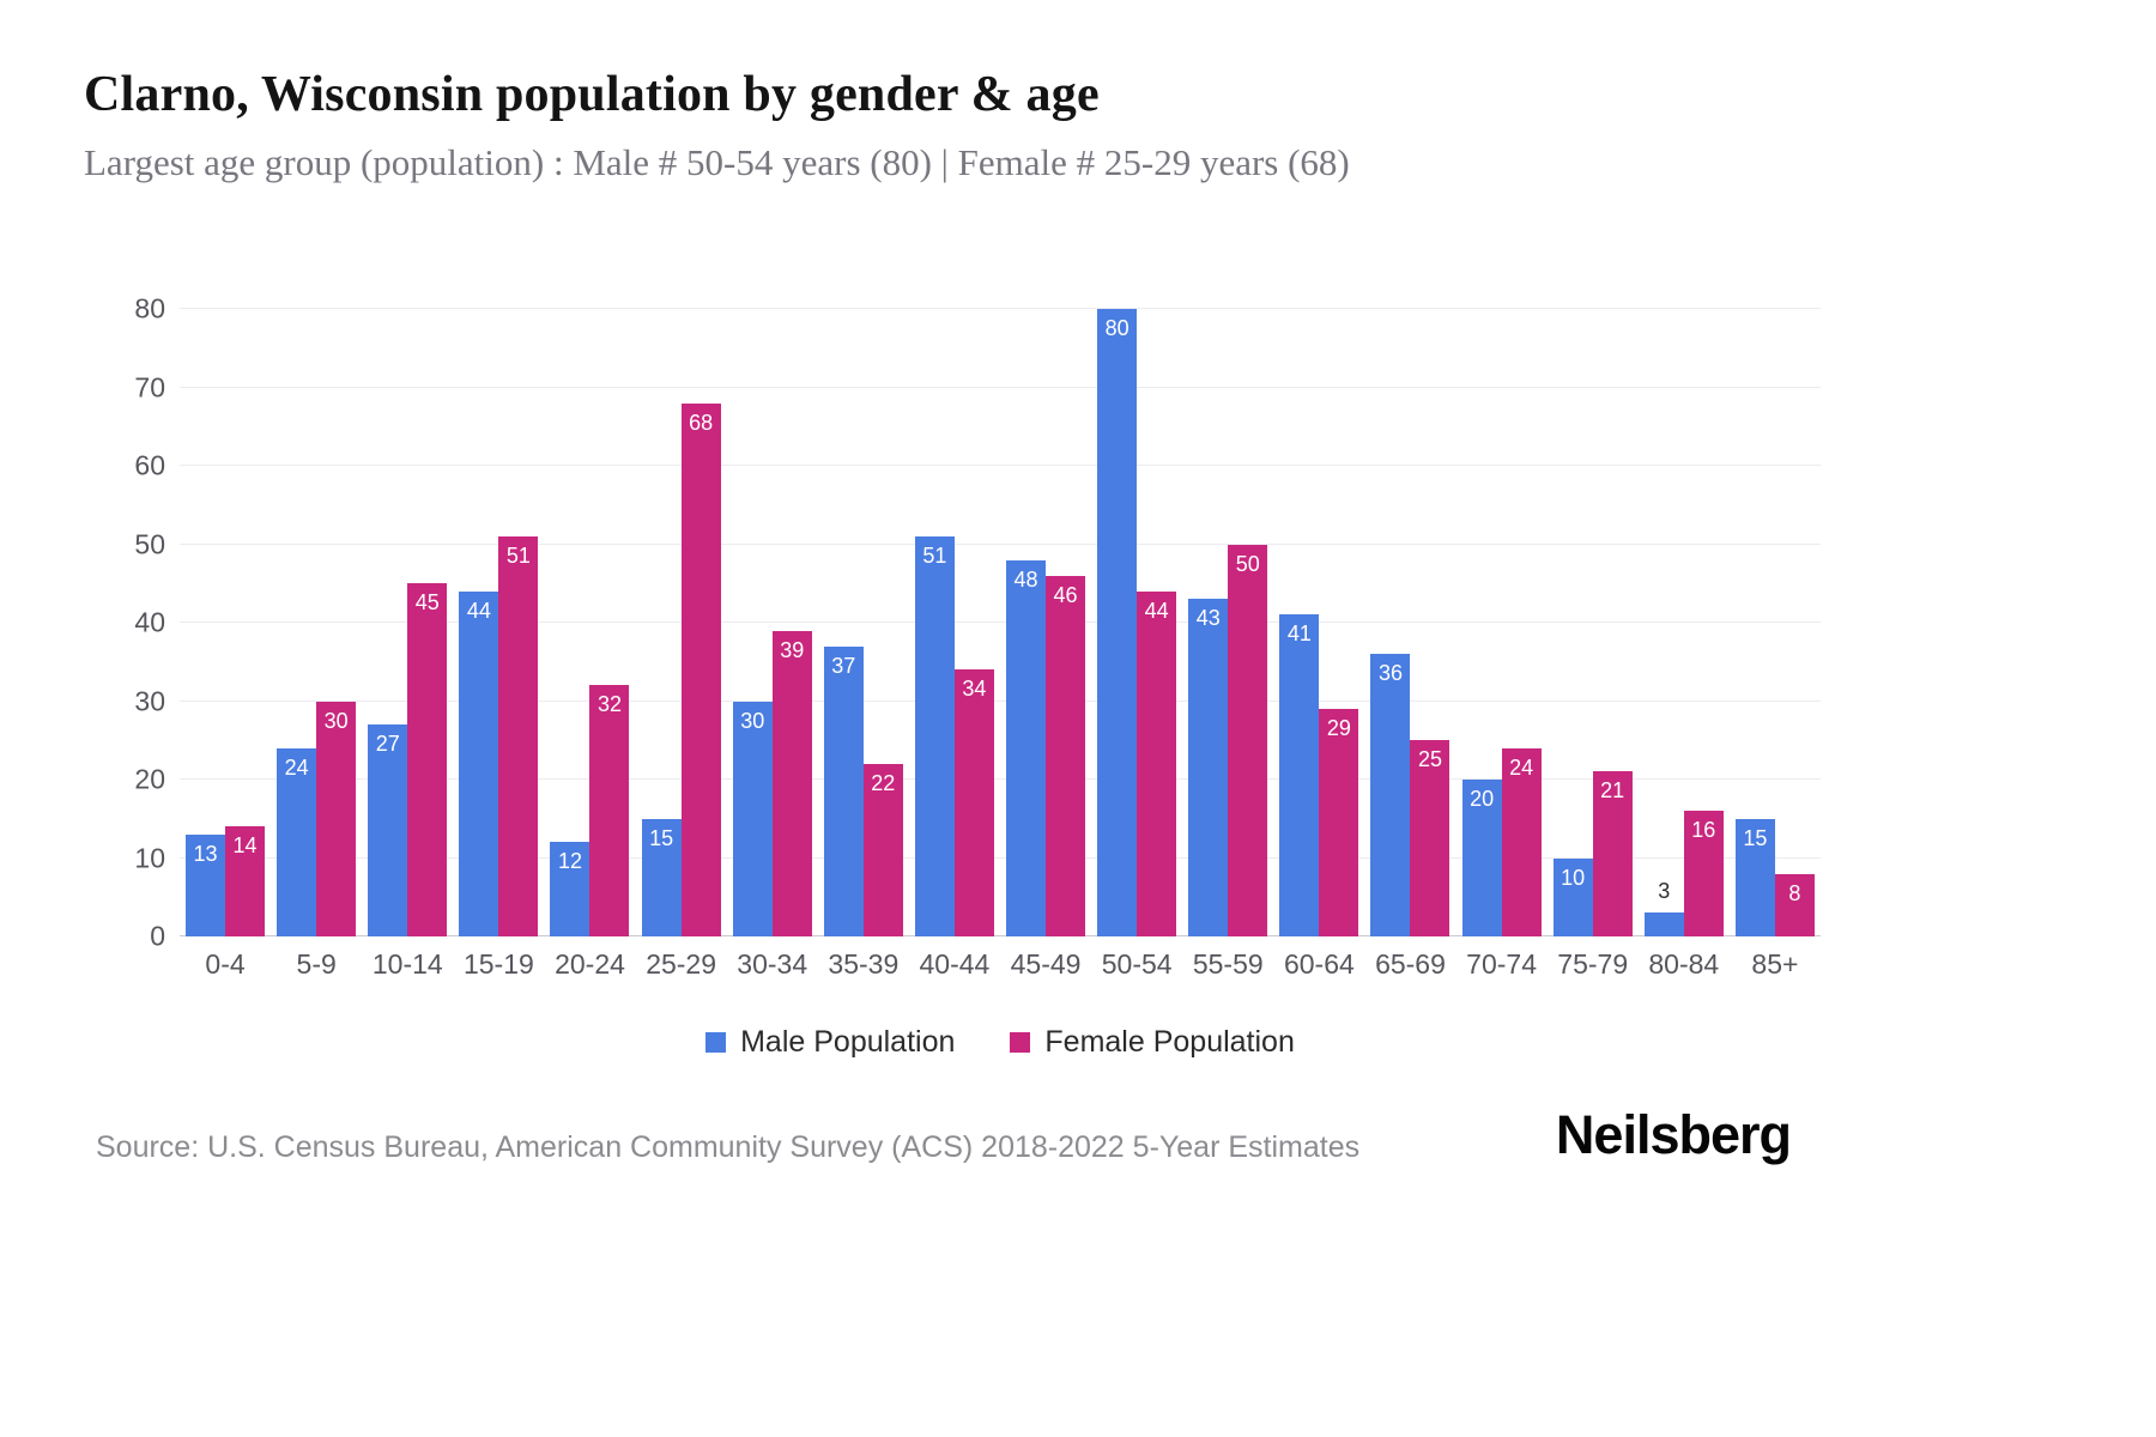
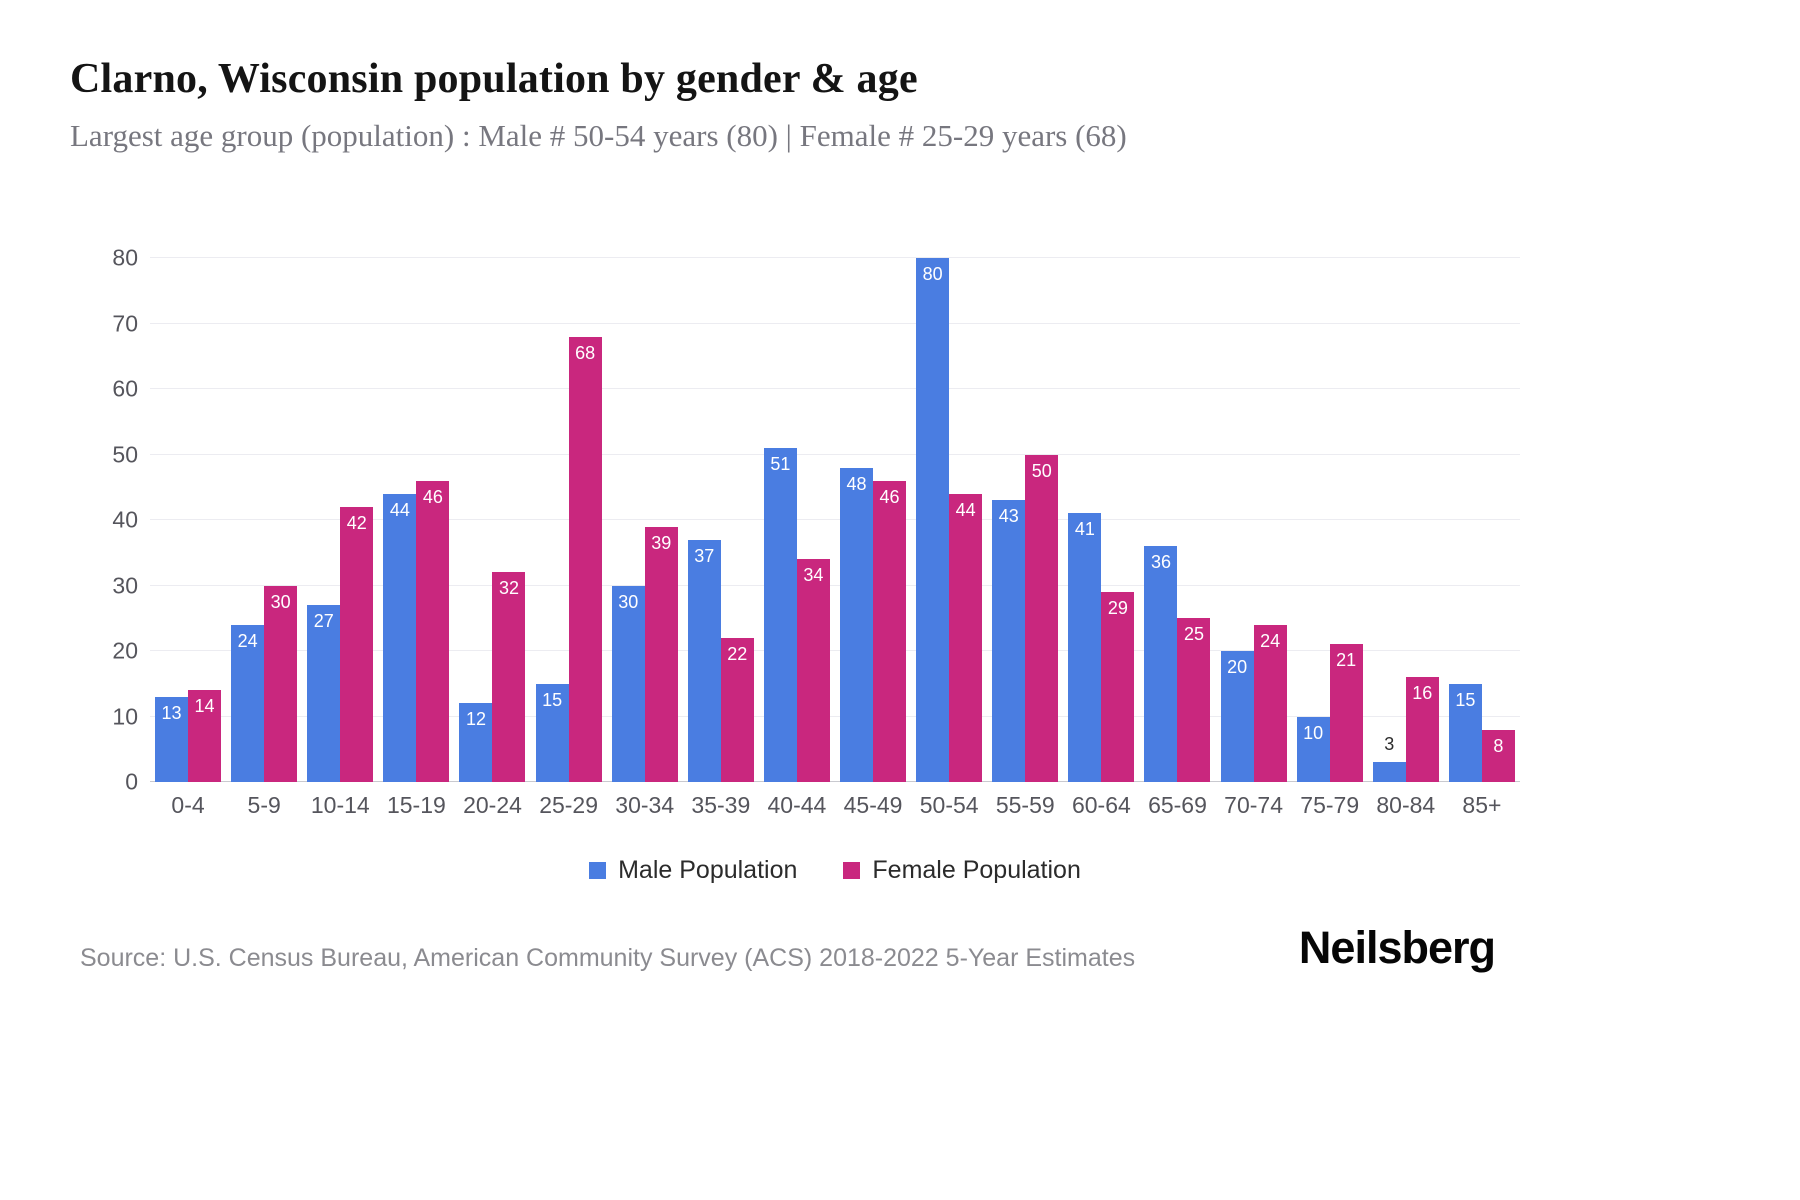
Female Population/10-14: 45 -> 42
Female Population/15-19: 51 -> 46
